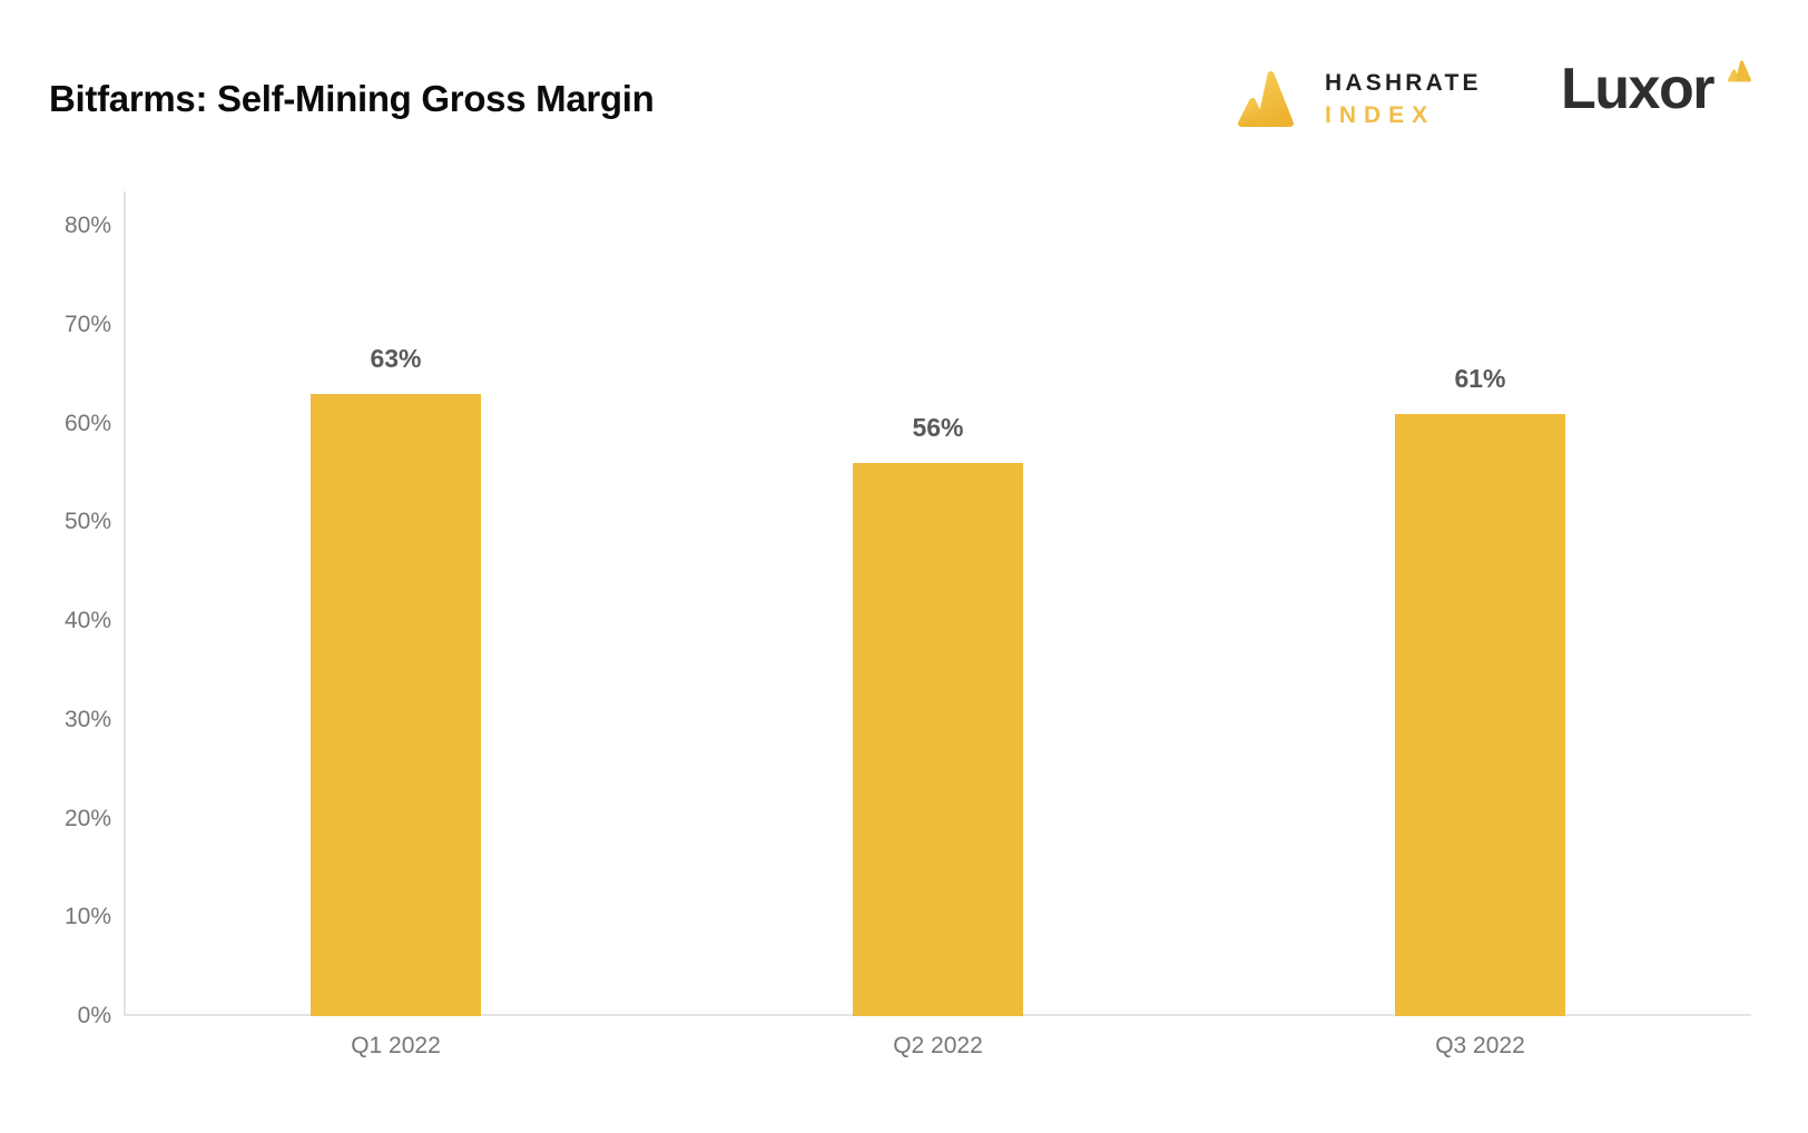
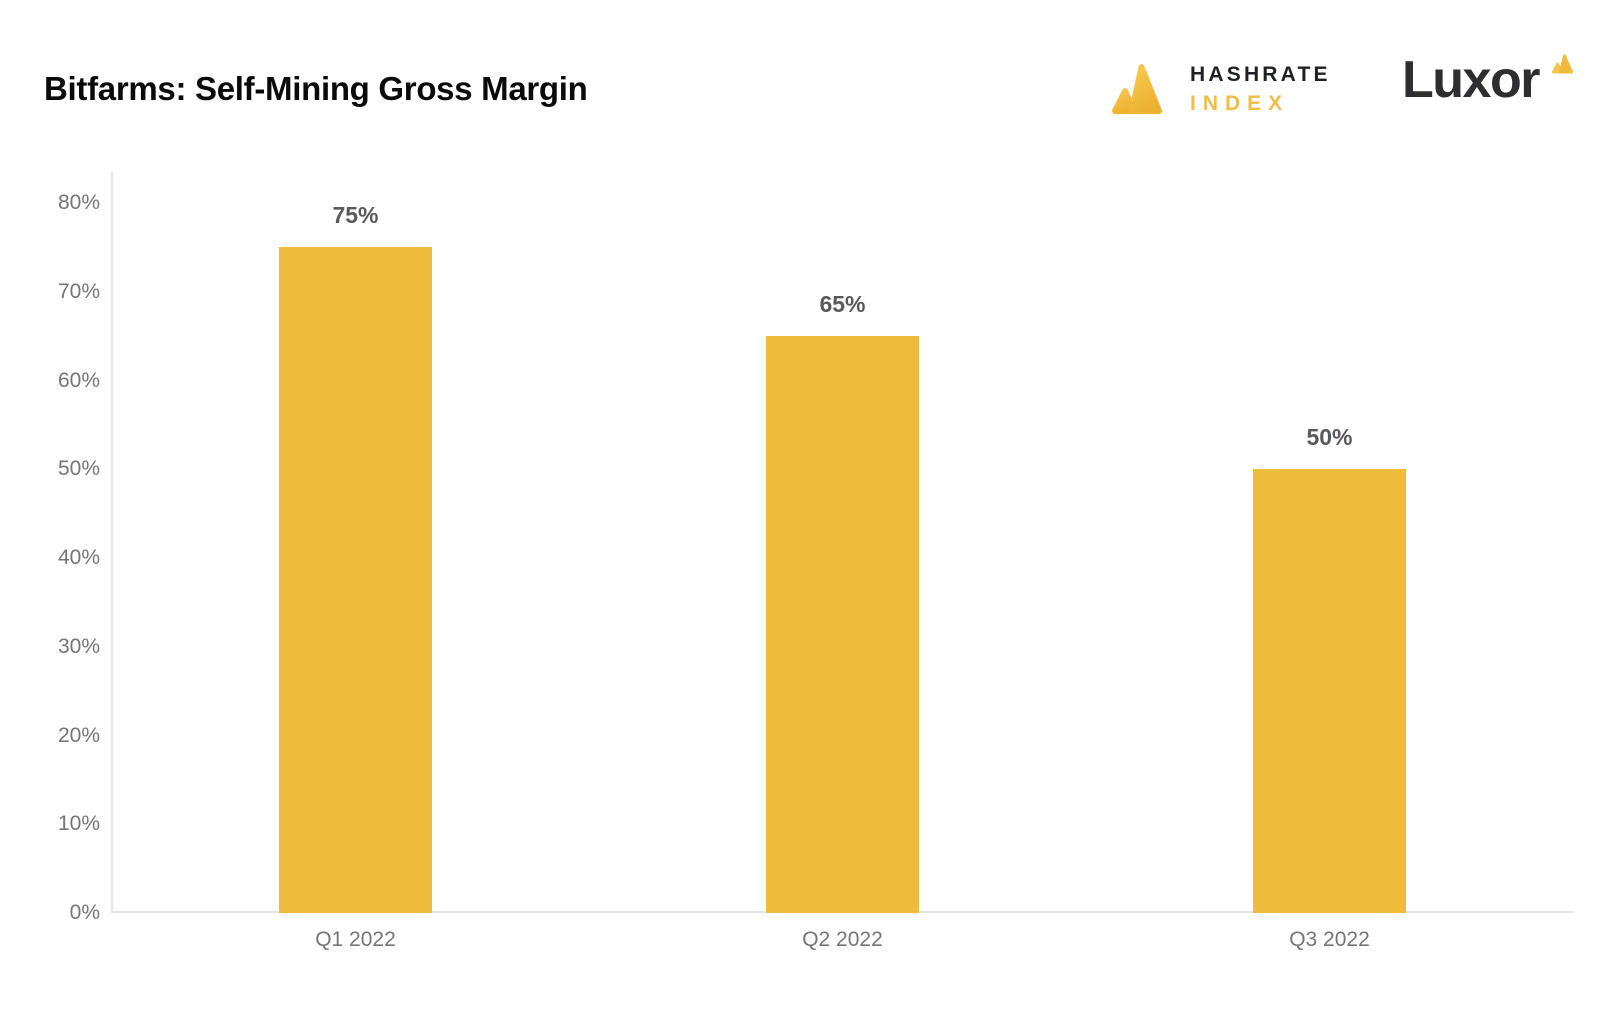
Q1 2022: 63% -> 75%
Q2 2022: 56% -> 65%
Q3 2022: 61% -> 50%
